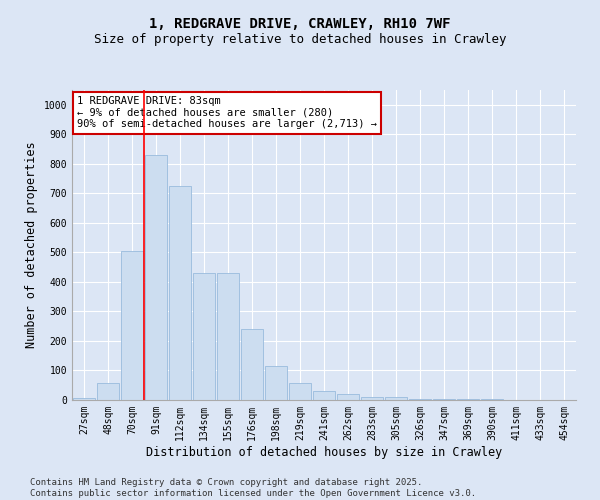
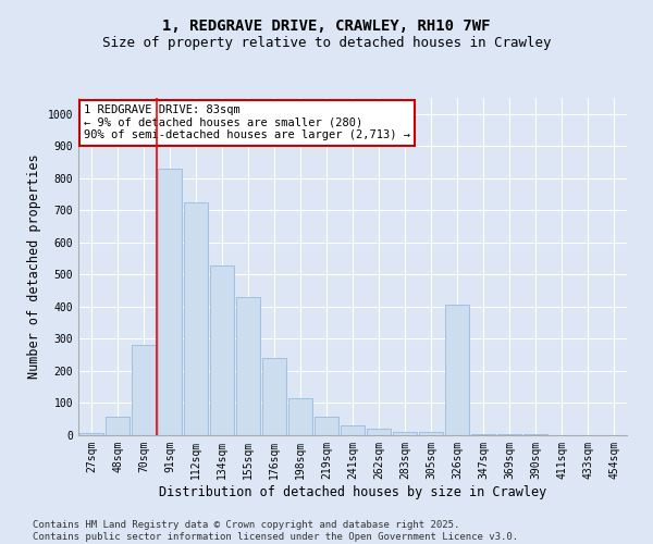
70sqm: 505 -> 280
134sqm: 430 -> 530
326sqm: 5 -> 405
